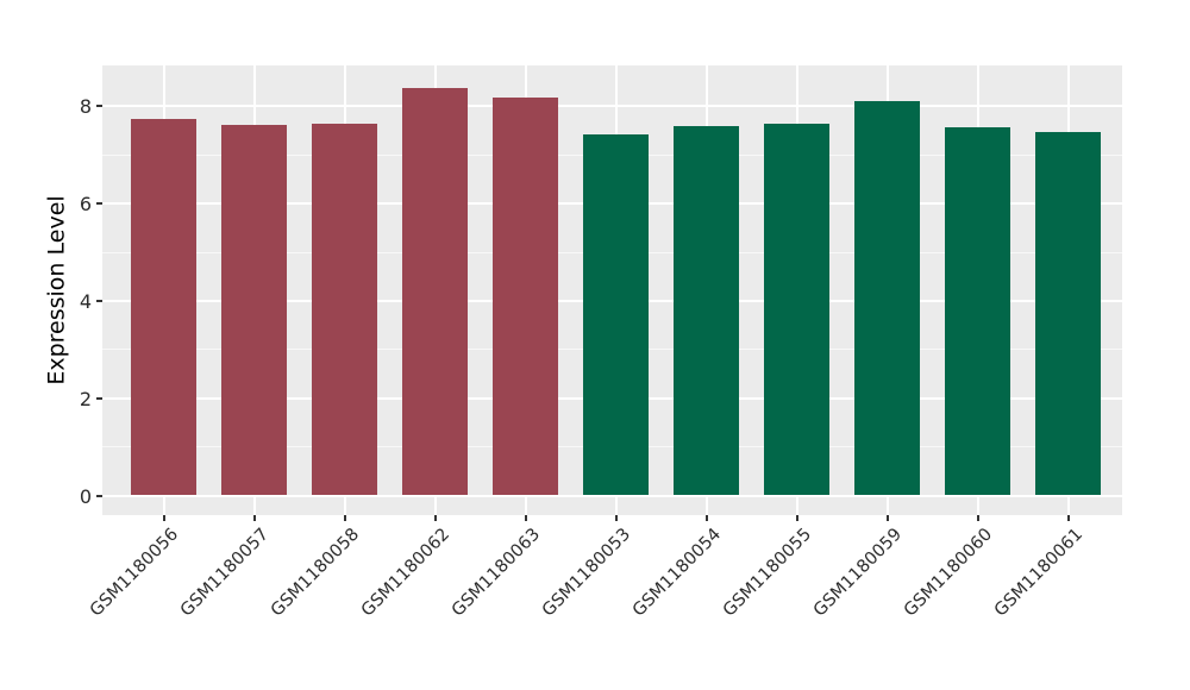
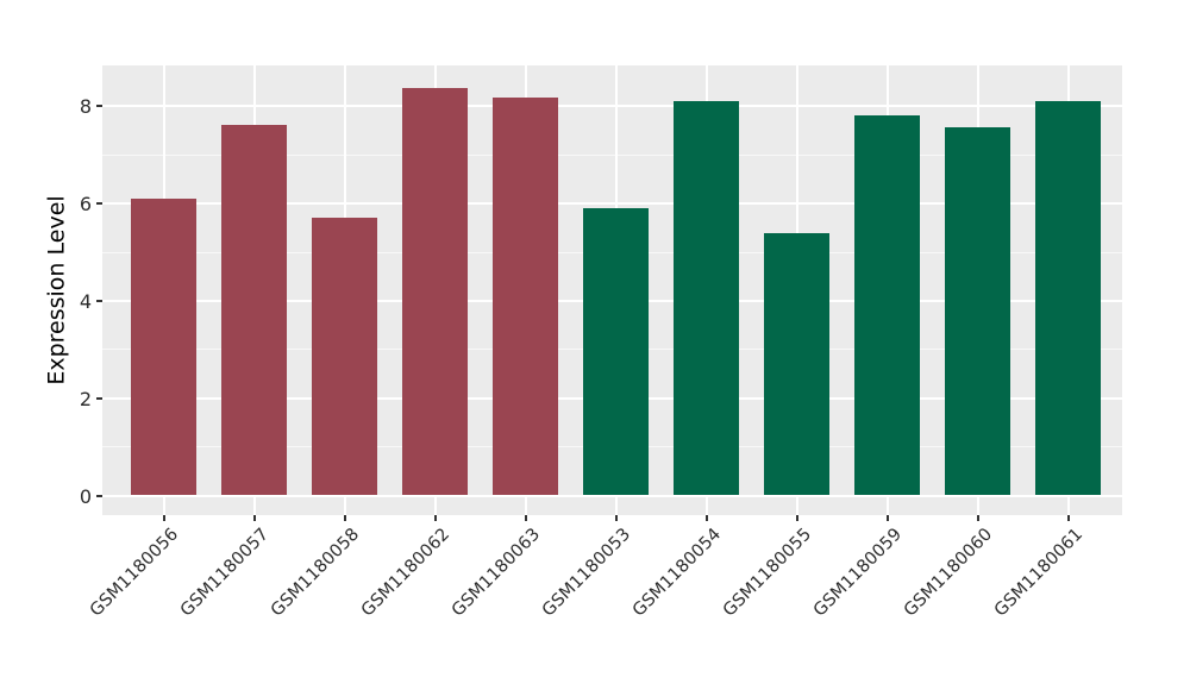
GSM1180056: 7.8 -> 6.1
GSM1180058: 7.7 -> 5.7
GSM1180053: 7.4 -> 5.9
GSM1180054: 7.6 -> 8.1
GSM1180055: 7.7 -> 5.4
GSM1180059: 8.1 -> 7.8
GSM1180061: 7.5 -> 8.1
